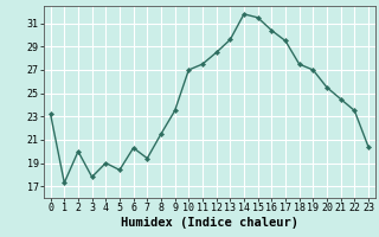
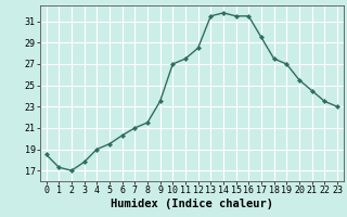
0: 23.2 -> 18.5
2: 20.0 -> 17.0
5: 18.4 -> 19.5
7: 19.4 -> 21.0
13: 29.6 -> 31.5
16: 30.4 -> 31.5
23: 20.4 -> 23.0
